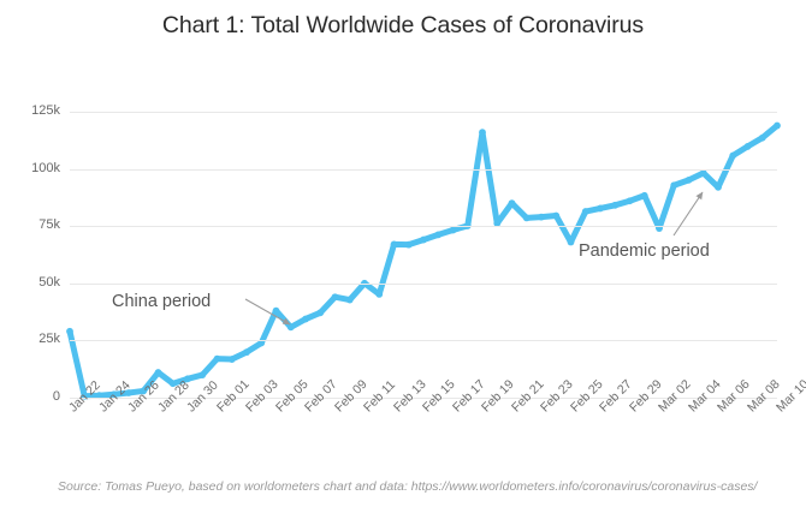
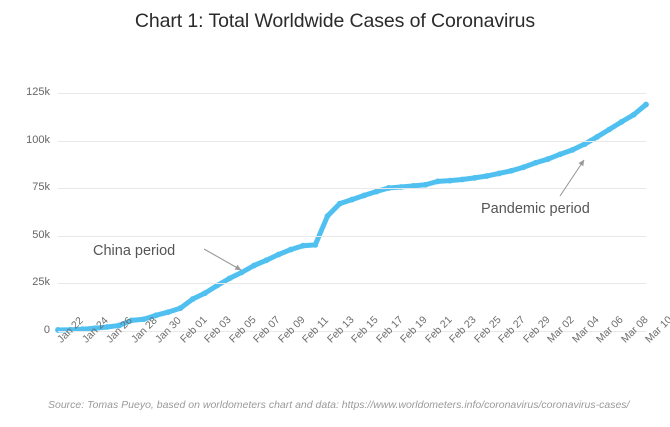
Jan 22: 29k -> 1k
Jan 28: 11k -> 6k
Feb 01: 17k -> 12k
Feb 05: 38k -> 28k
Feb 09: 44k -> 40k
Feb 11: 50k -> 45k
Feb 13: 67k -> 60k
Feb 19: 116k -> 76k
Feb 21: 85k -> 77k
Feb 25: 68k -> 80k
Mar 02: 74k -> 90k
Mar 06: 92k -> 102k
